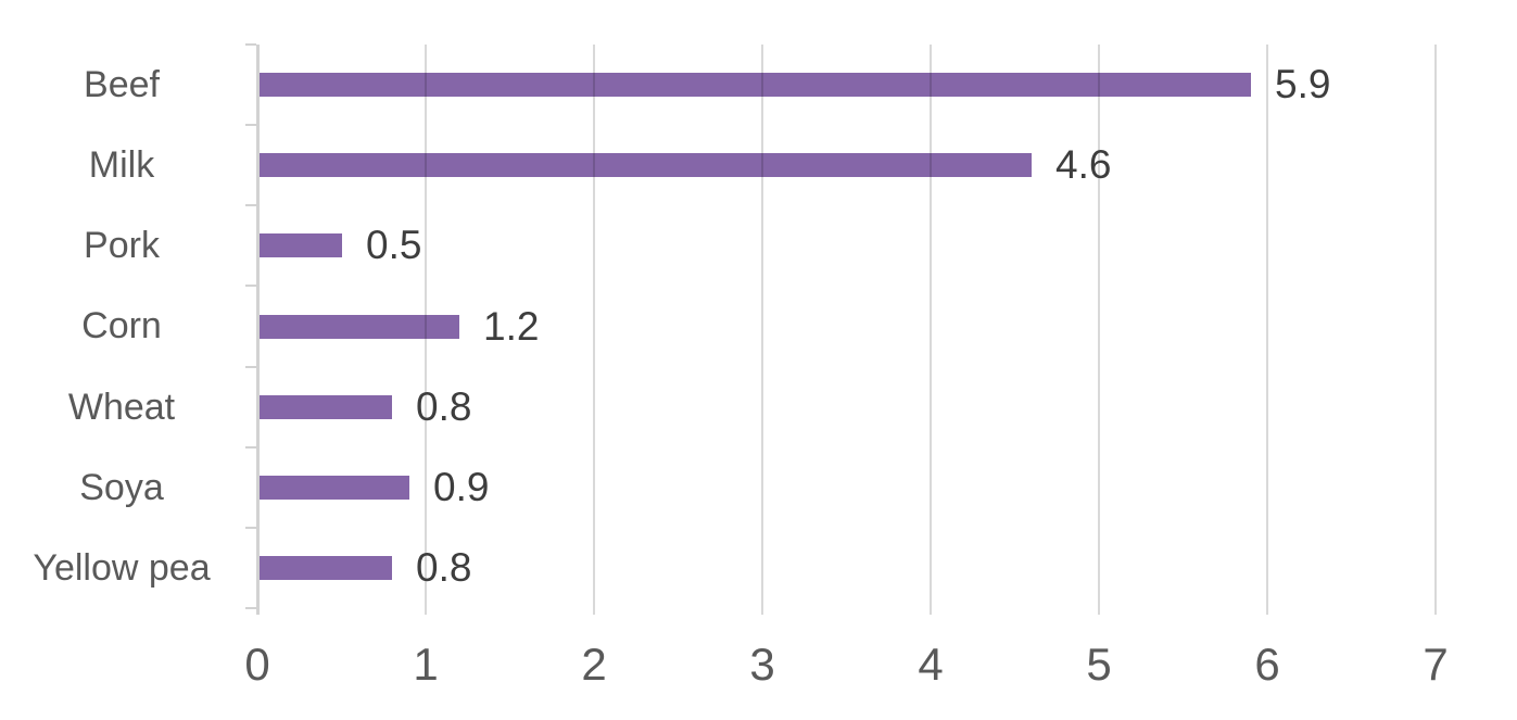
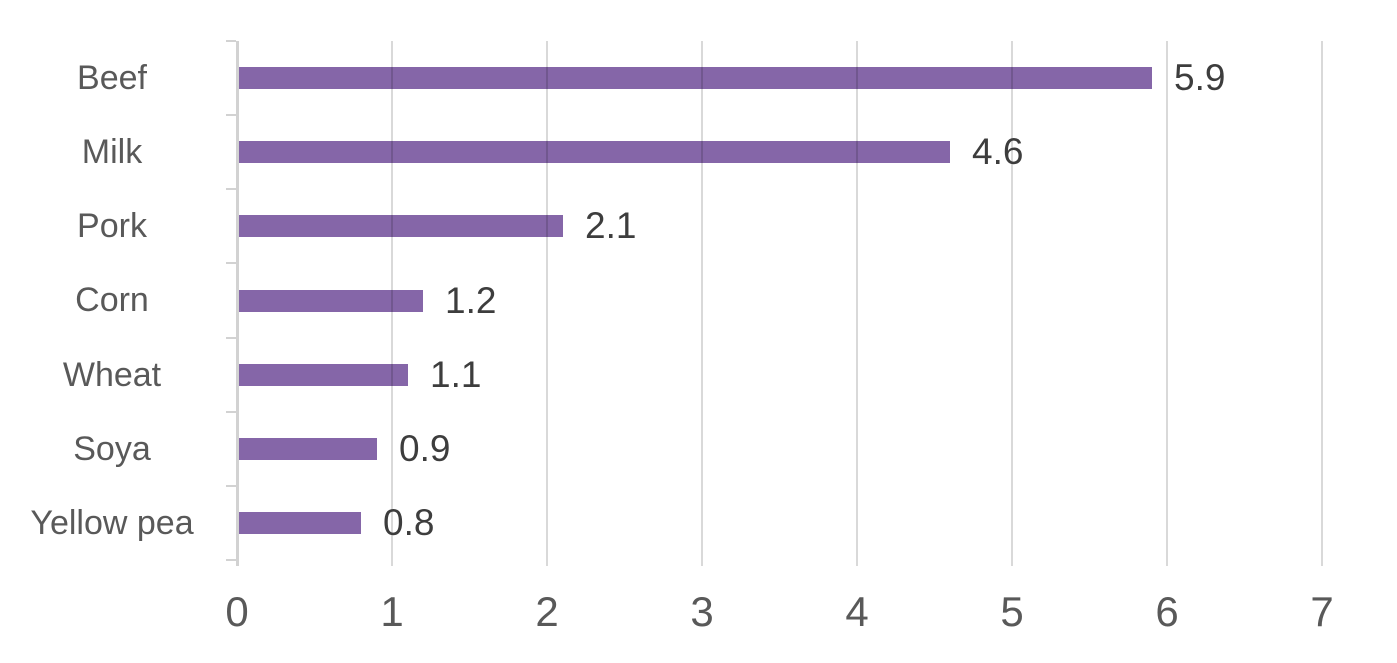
Pork: 0.5 -> 2.1
Wheat: 0.8 -> 1.1
